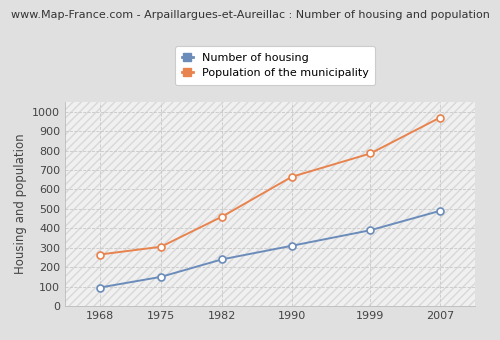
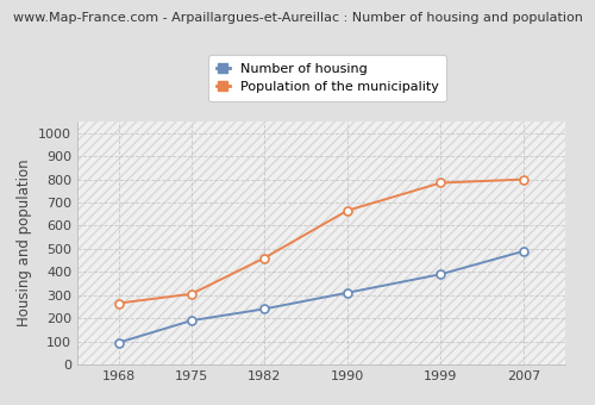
Number of housing/1975: 150 -> 190
Population of the municipality/2007: 970 -> 800
